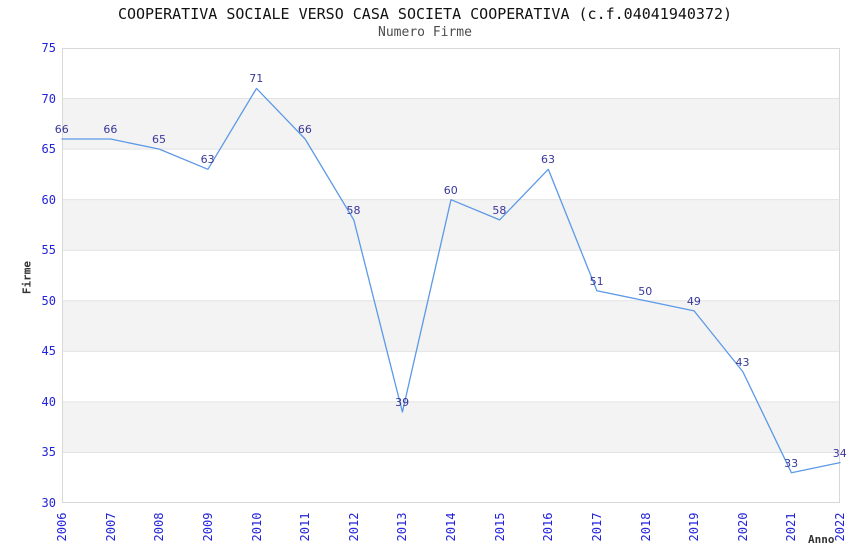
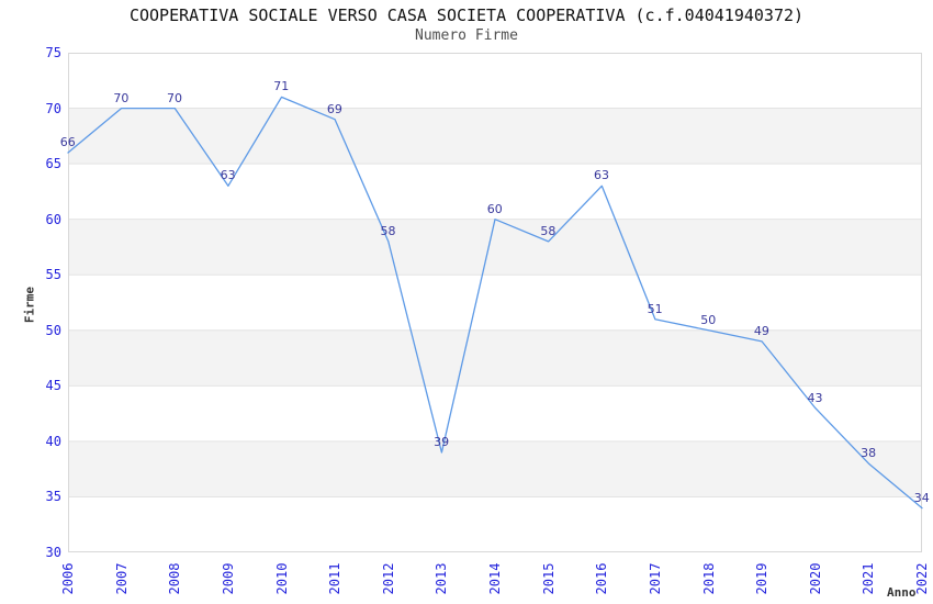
2007: 66 -> 70
2008: 65 -> 70
2011: 66 -> 69
2021: 33 -> 38
